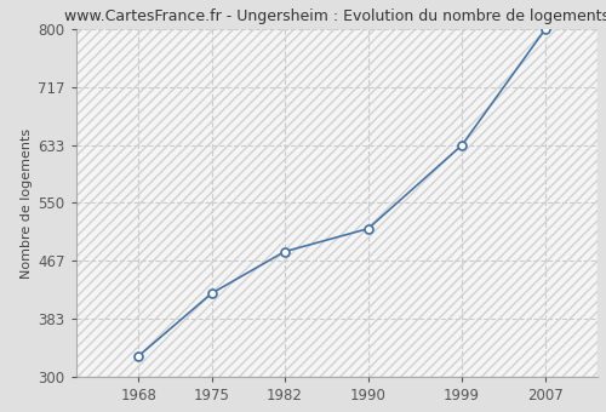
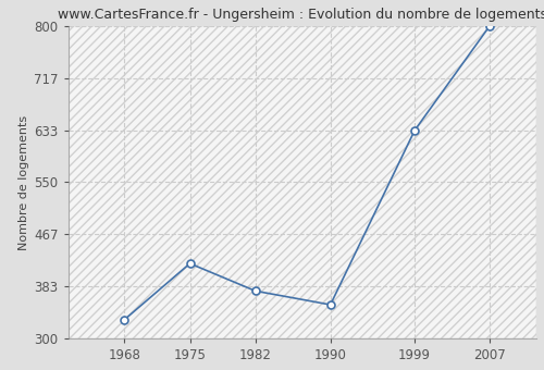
1982: 480 -> 376
1990: 513 -> 354
